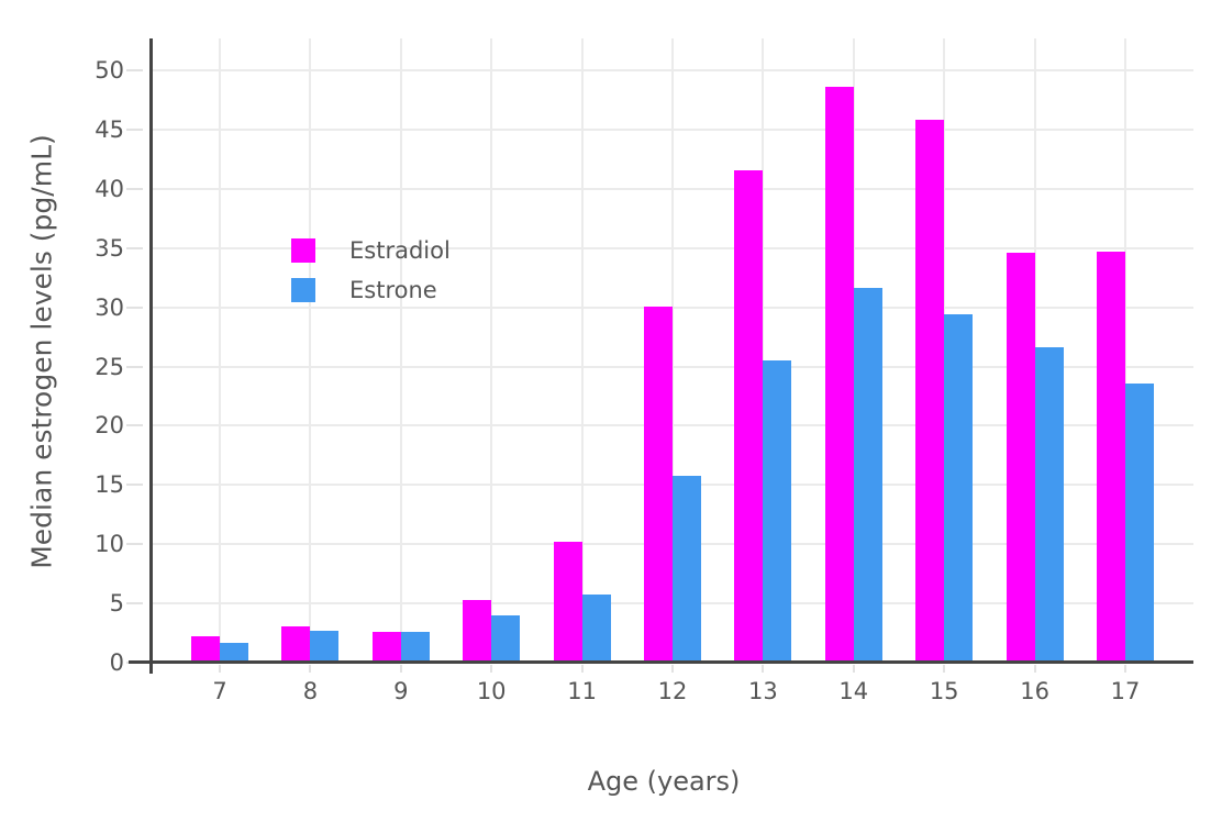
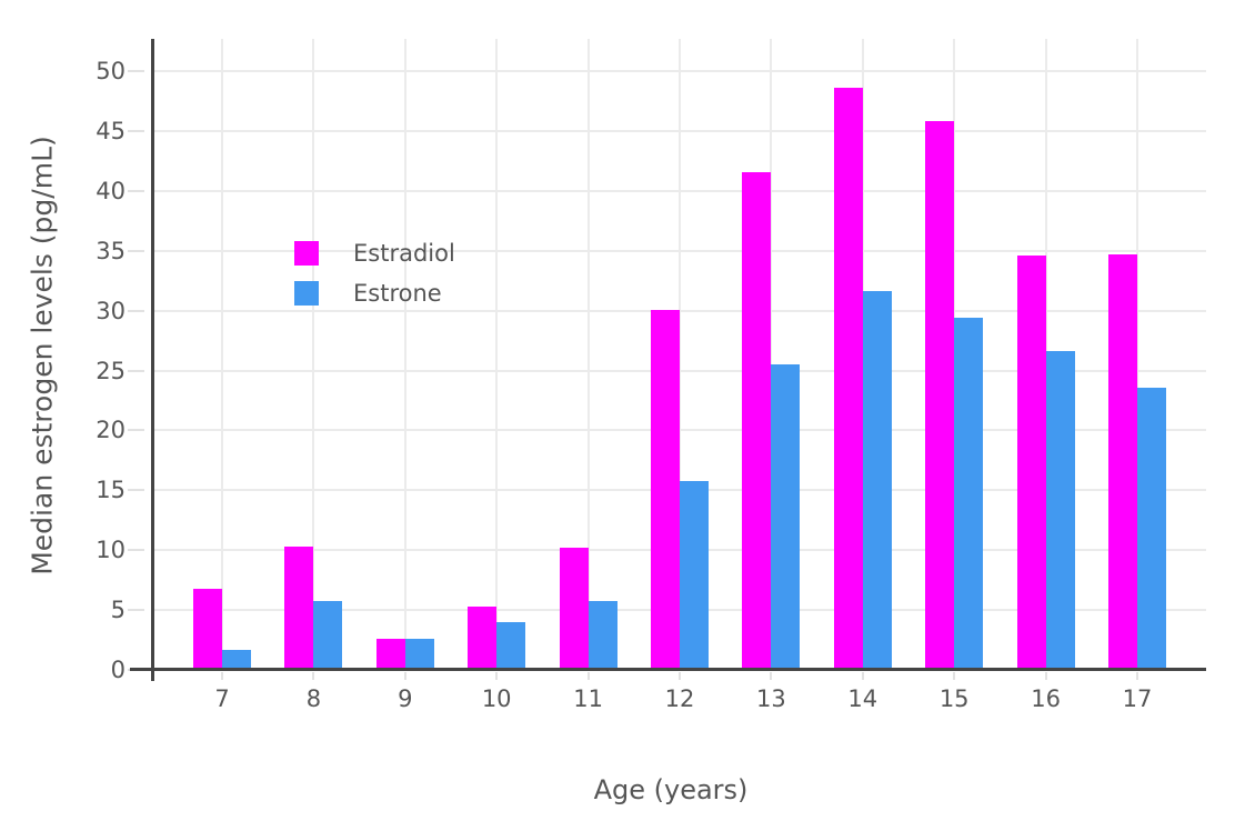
Estradiol/7: 2.2 -> 6.8
Estradiol/8: 3.1 -> 10.3
Estrone/8: 2.7 -> 5.8
